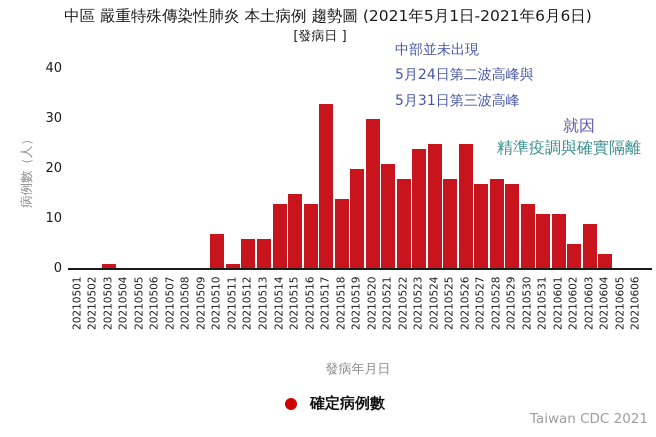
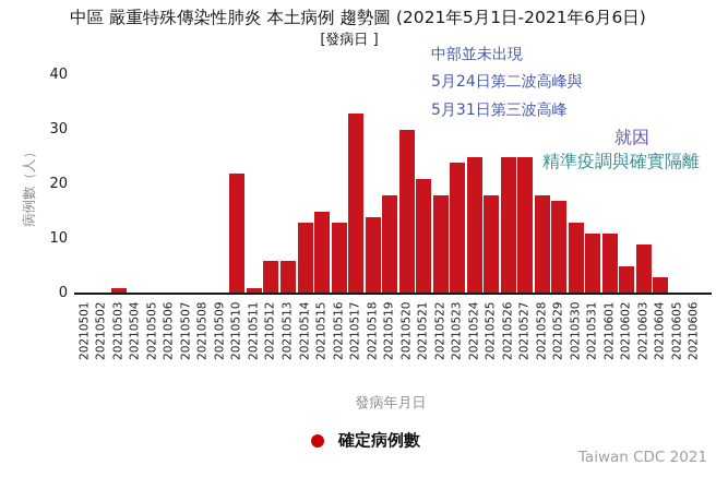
20210510: 7 -> 22
20210519: 20 -> 18
20210527: 17 -> 25
